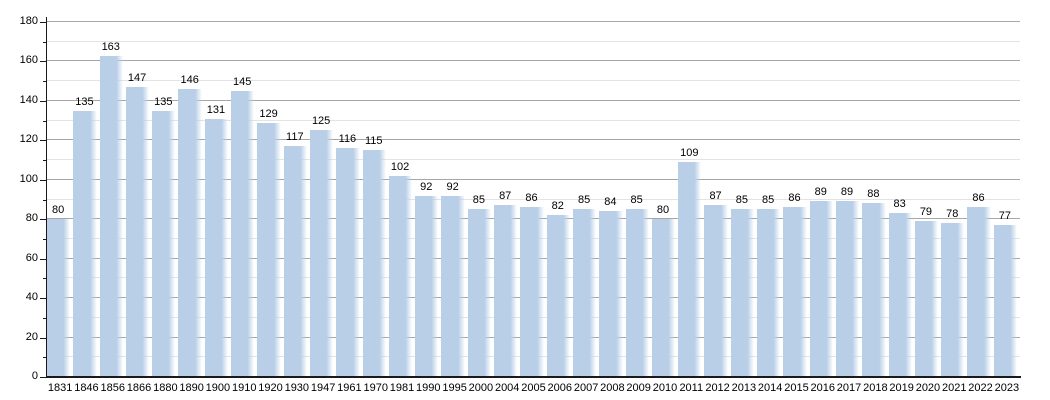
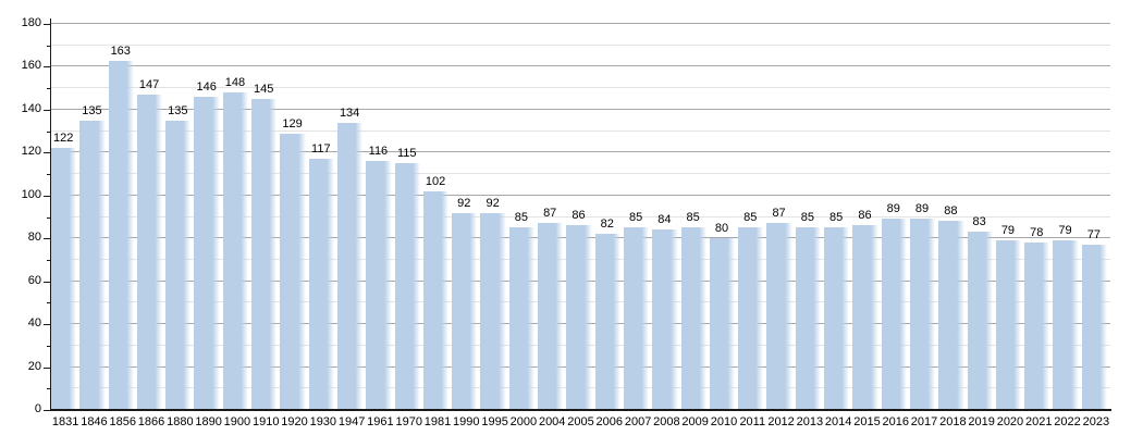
1831: 80 -> 122
1900: 131 -> 148
1947: 125 -> 134
2011: 109 -> 85
2022: 86 -> 79
